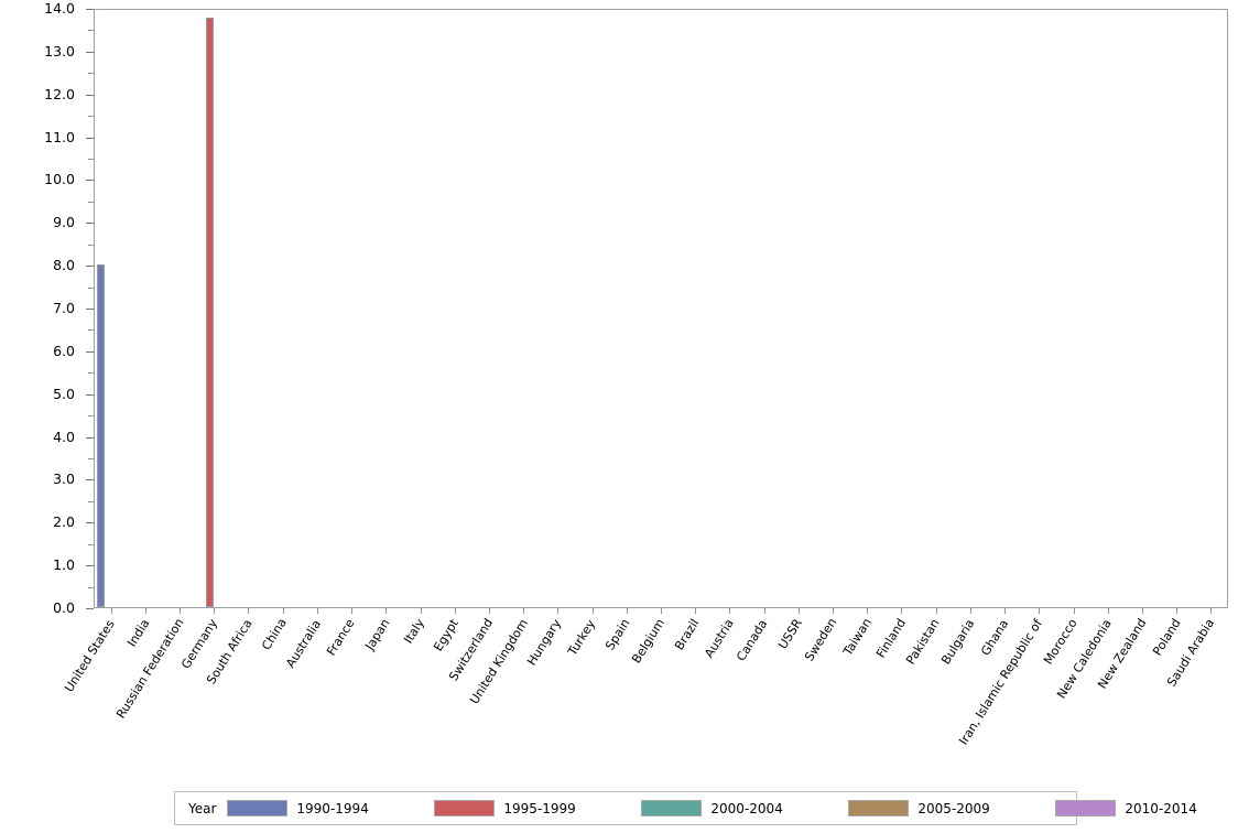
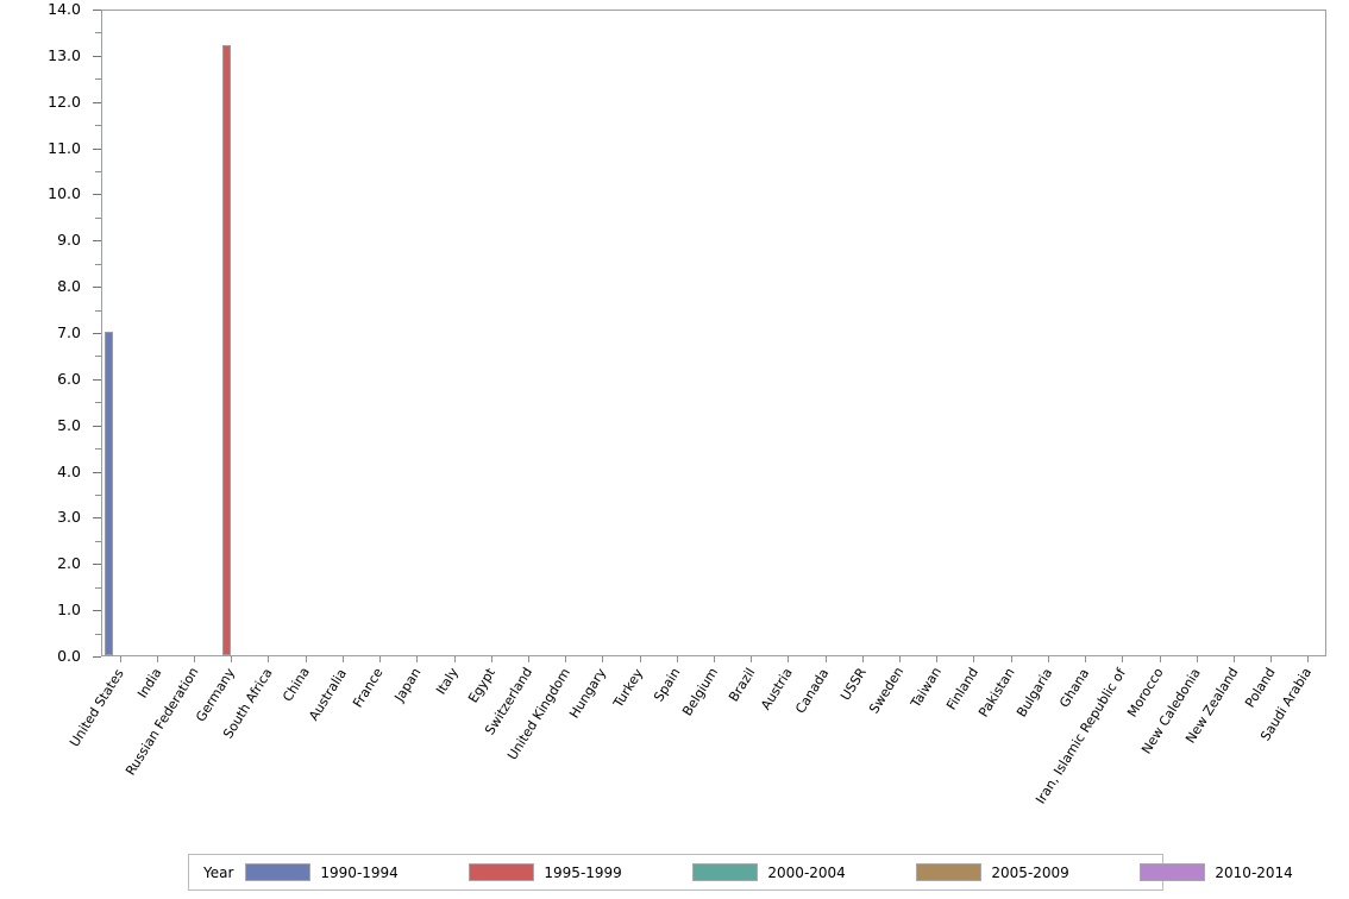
1990-1994/United States: 8 -> 7
1995-1999/Germany: 13.8 -> 13.2
